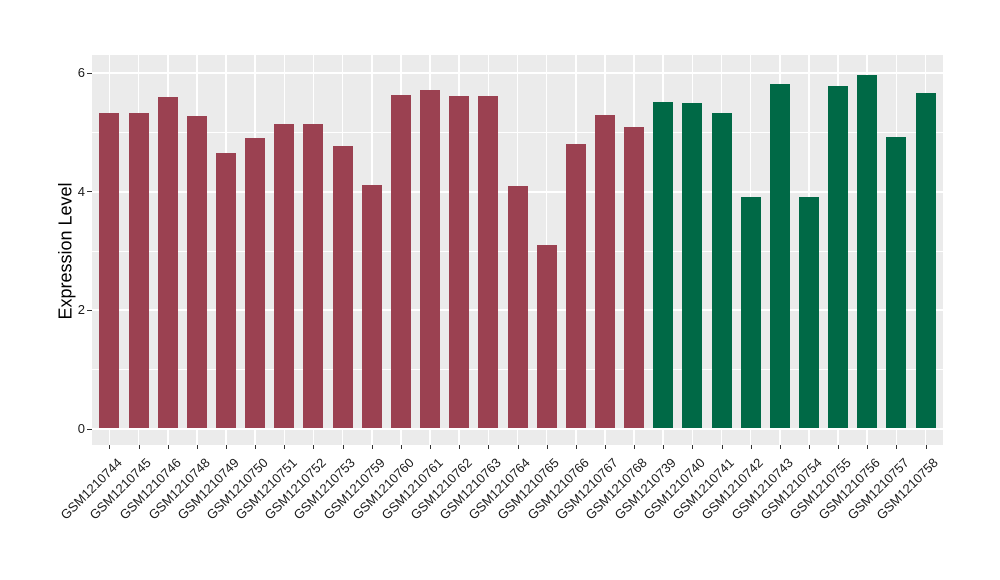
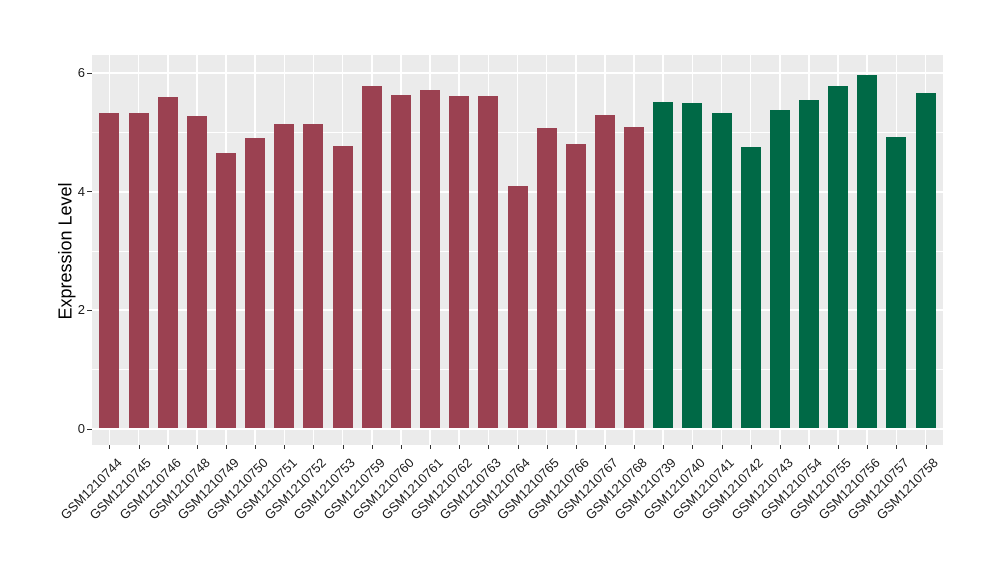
GSM1210759: 4.1 -> 5.8
GSM1210765: 3.1 -> 5.1
GSM1210742: 3.9 -> 4.7
GSM1210743: 5.8 -> 5.4
GSM1210754: 3.9 -> 5.5
